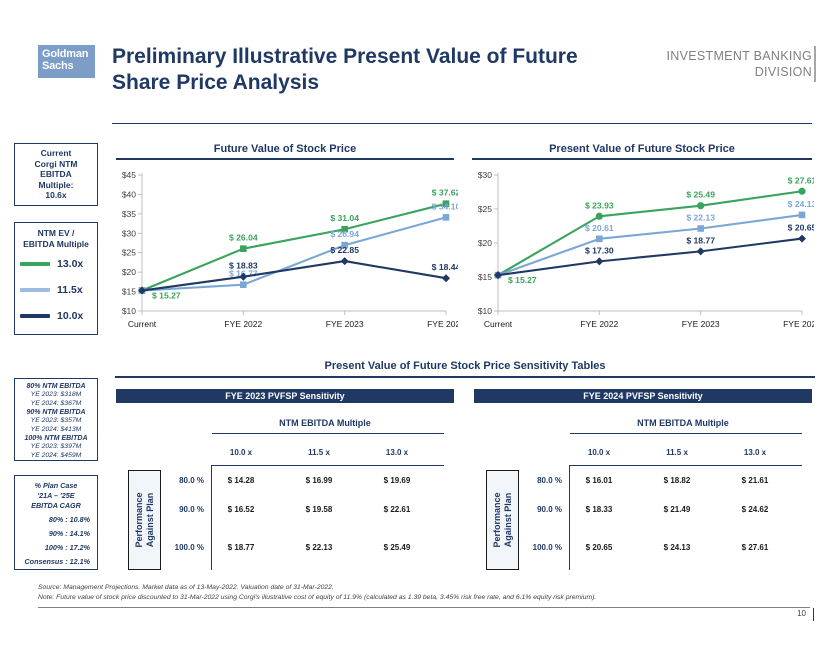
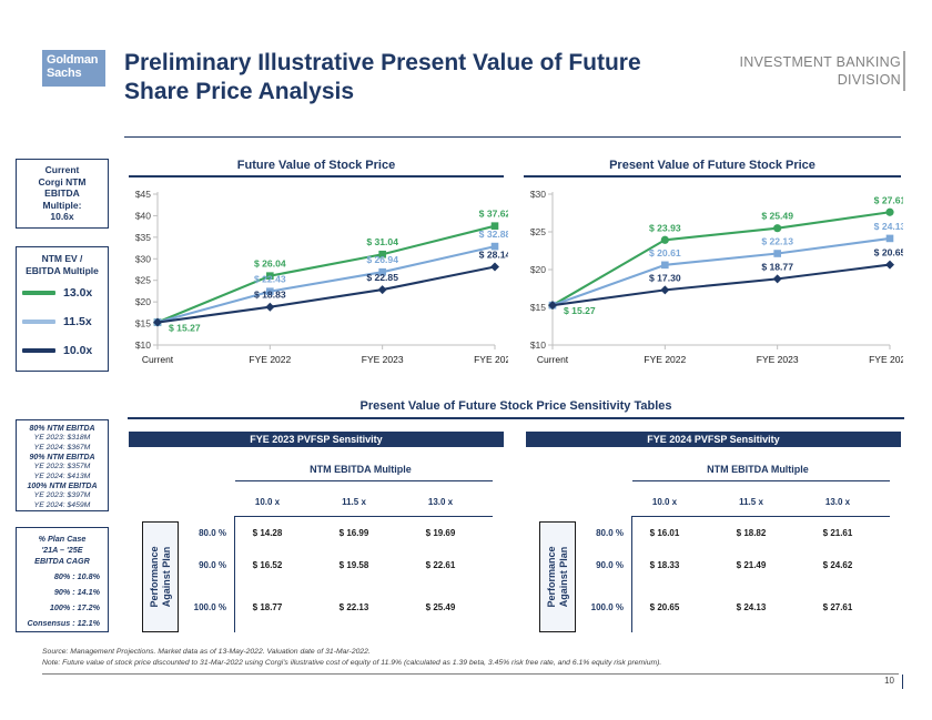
Future Value of Stock Price/11.5x/FYE 2022: 16.77 -> 22.43
Future Value of Stock Price/11.5x/FYE 2024: 34.10 -> 32.88
Future Value of Stock Price/10.0x/FYE 2024: 18.44 -> 28.14
